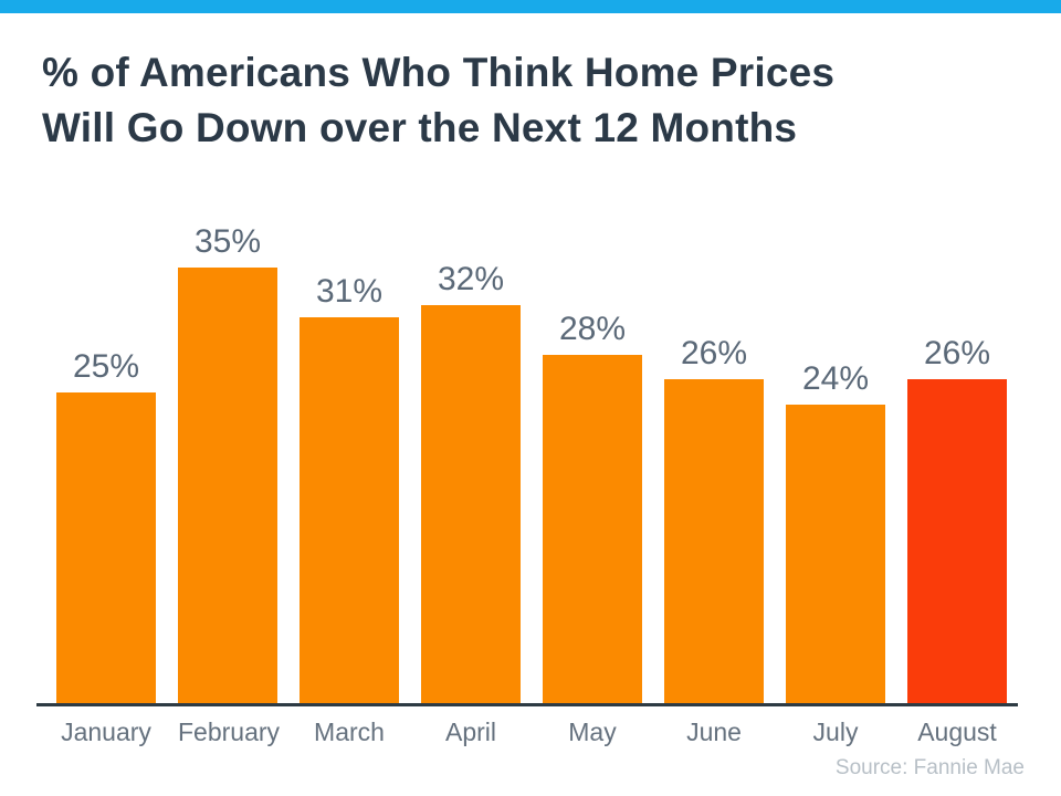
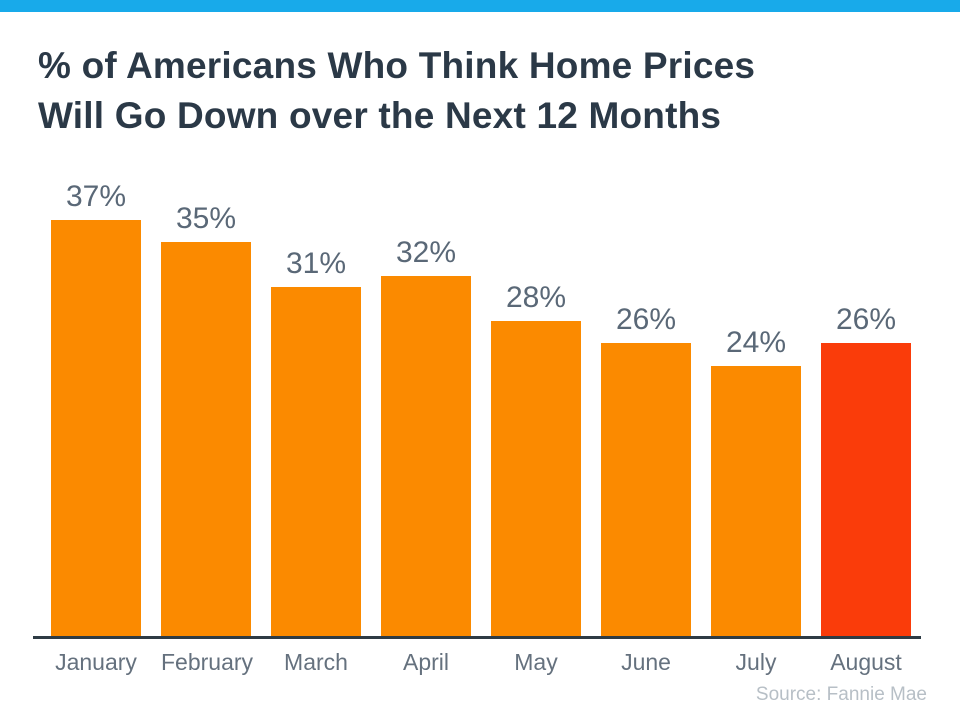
January: 25% -> 37%
